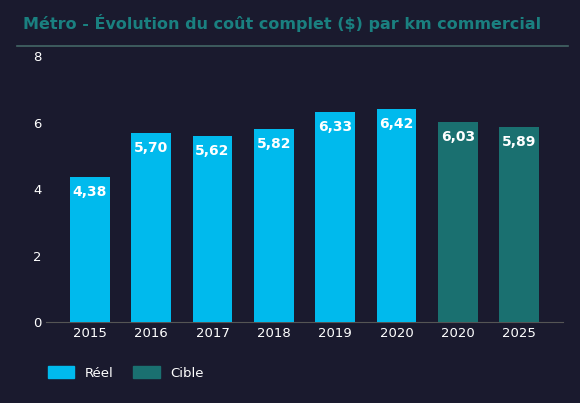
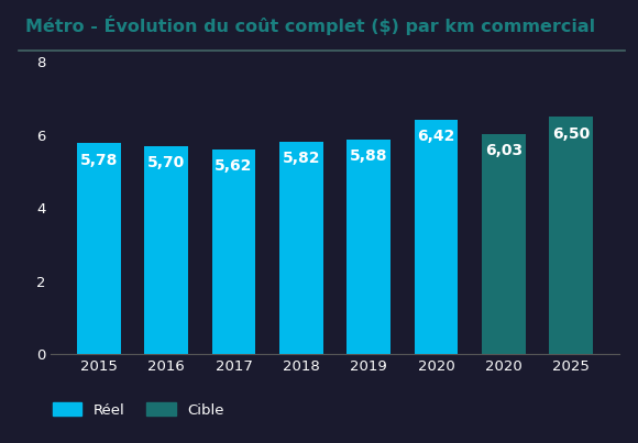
2015: 4,38 -> 5,78
2019: 6,33 -> 5,88
2025: 5,89 -> 6,50
